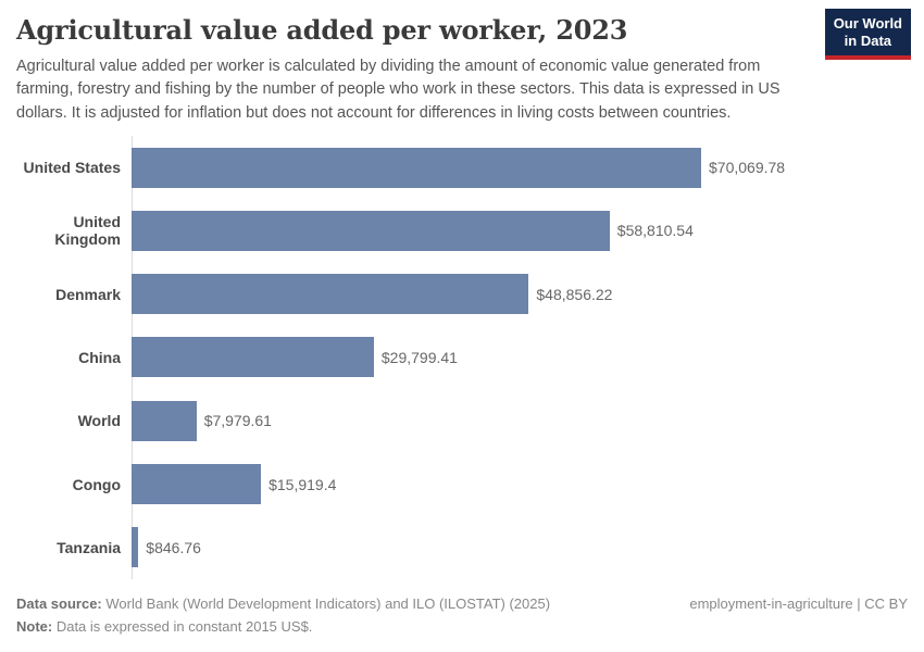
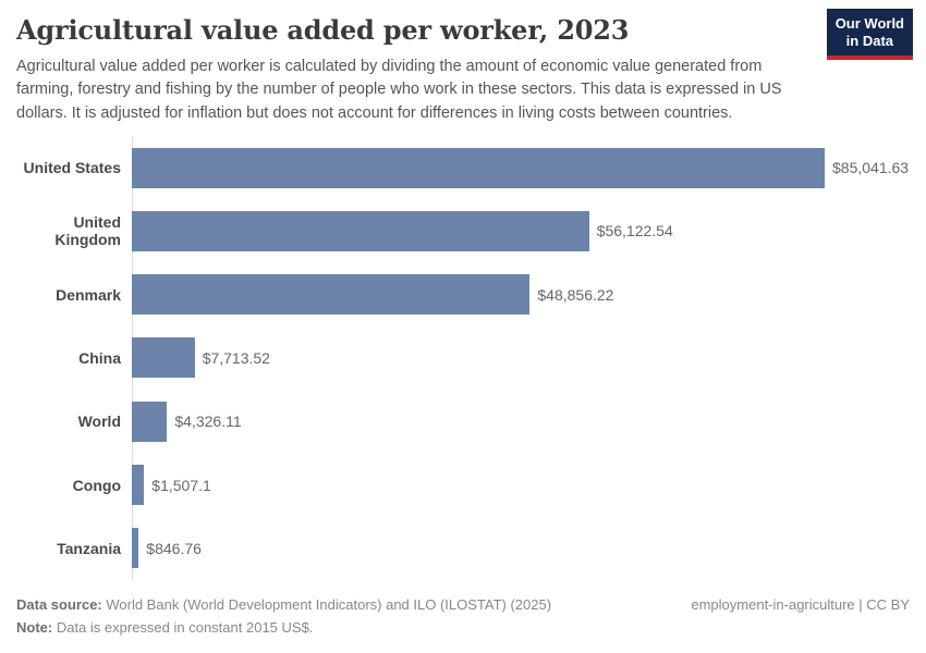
United States: $70,069.78 -> $85,041.63
United Kingdom: $58,810.54 -> $56,122.54
China: $29,799.41 -> $7,713.52
World: $7,979.61 -> $4,326.11
Congo: $15,919.4 -> $1,507.1
